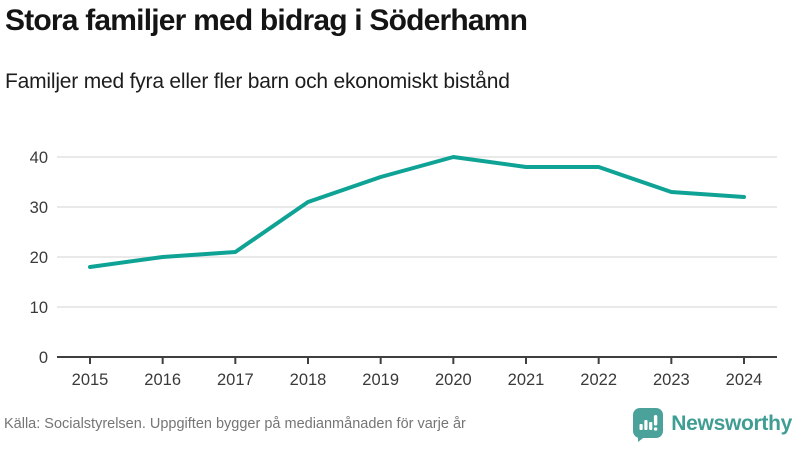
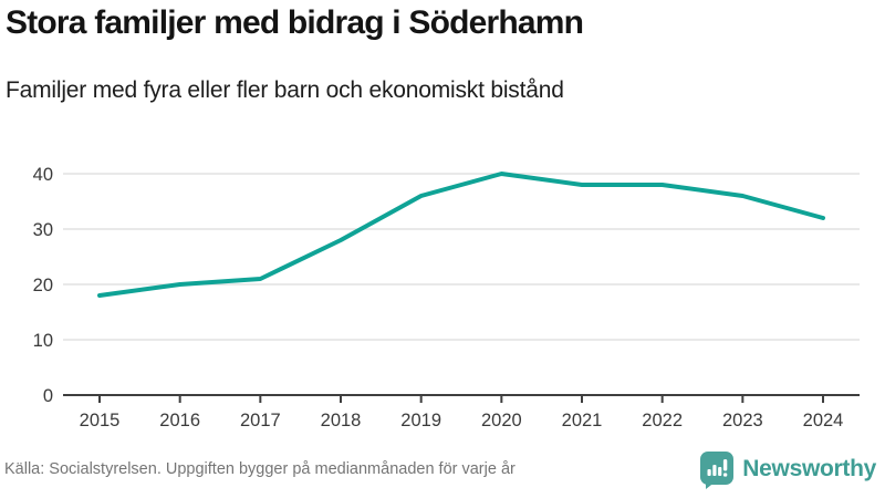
2018: 31 -> 28
2023: 33 -> 36
